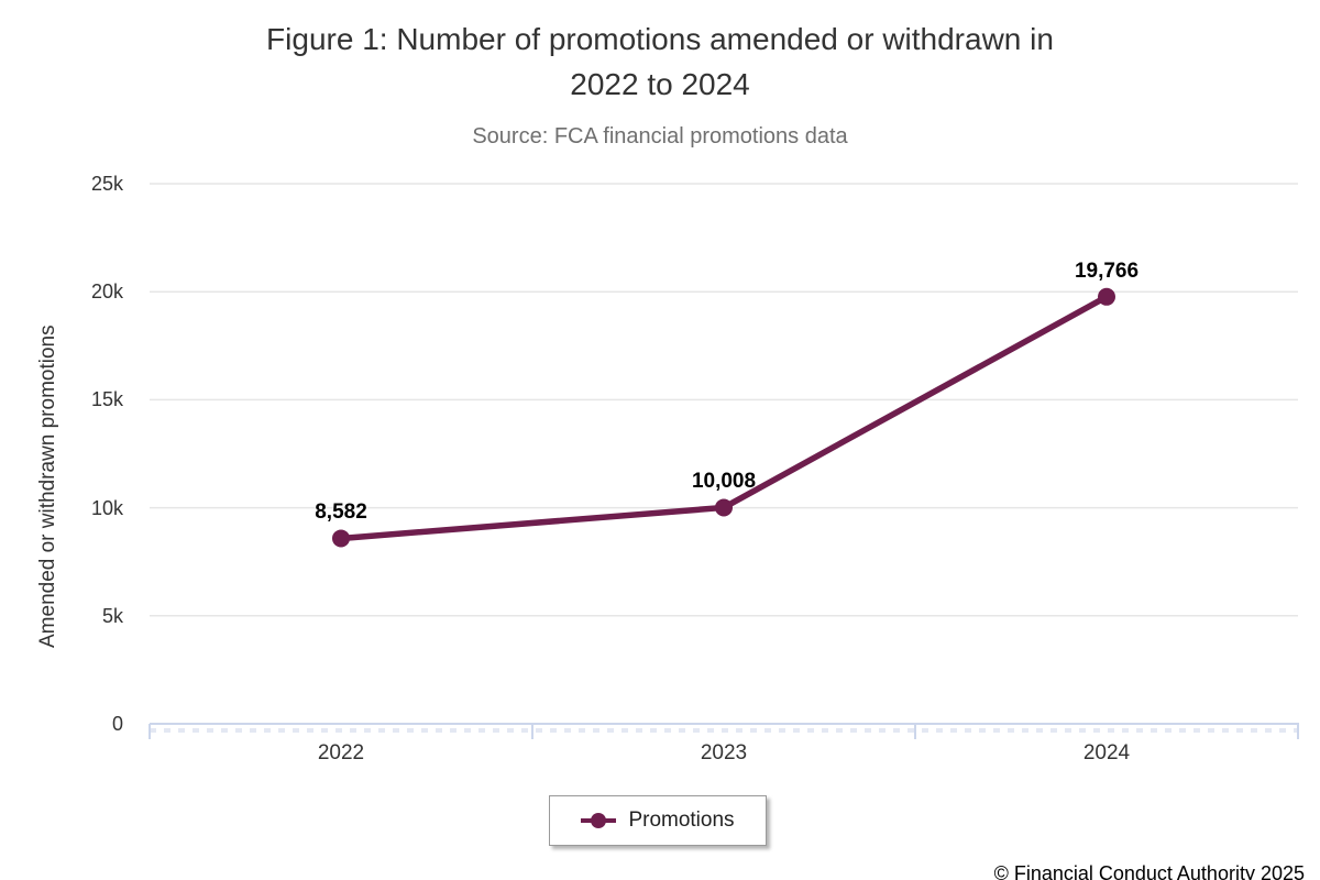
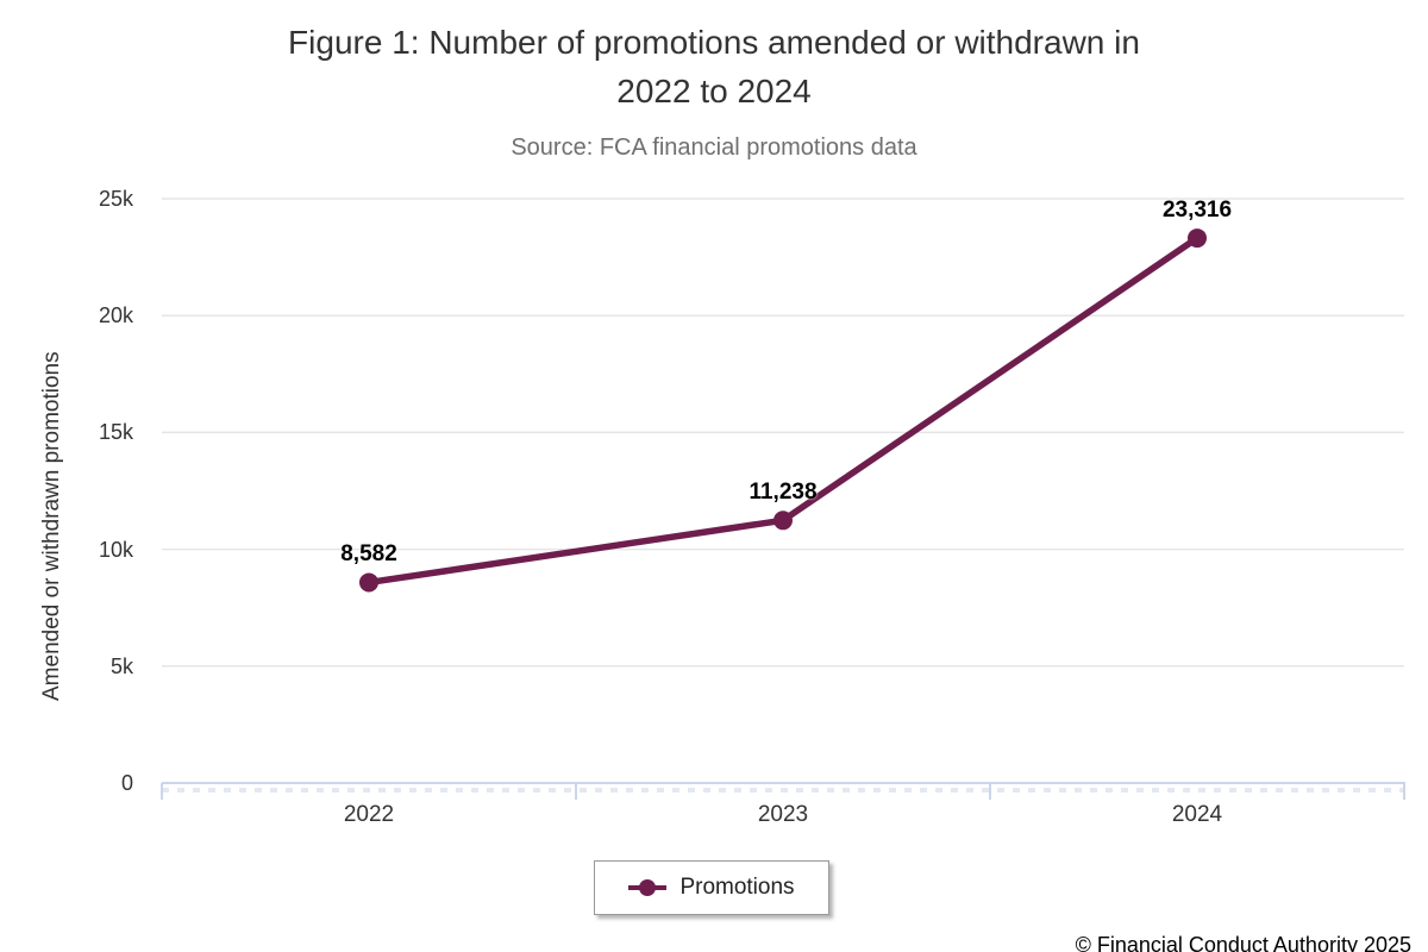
2023: 10,008 -> 11,238
2024: 19,766 -> 23,316
